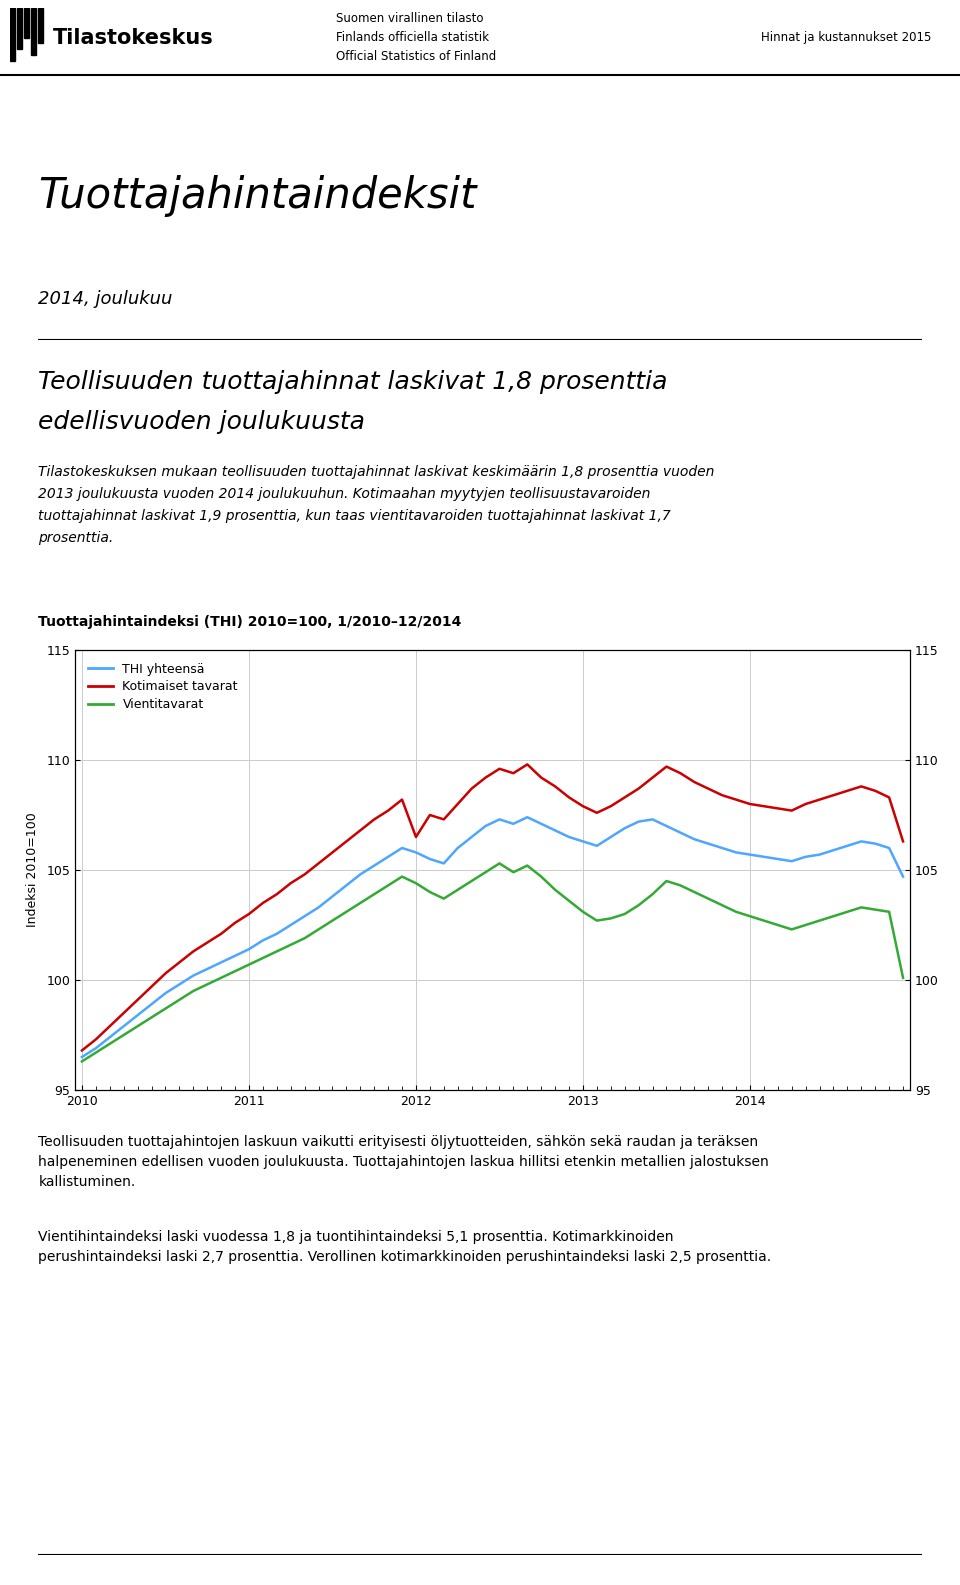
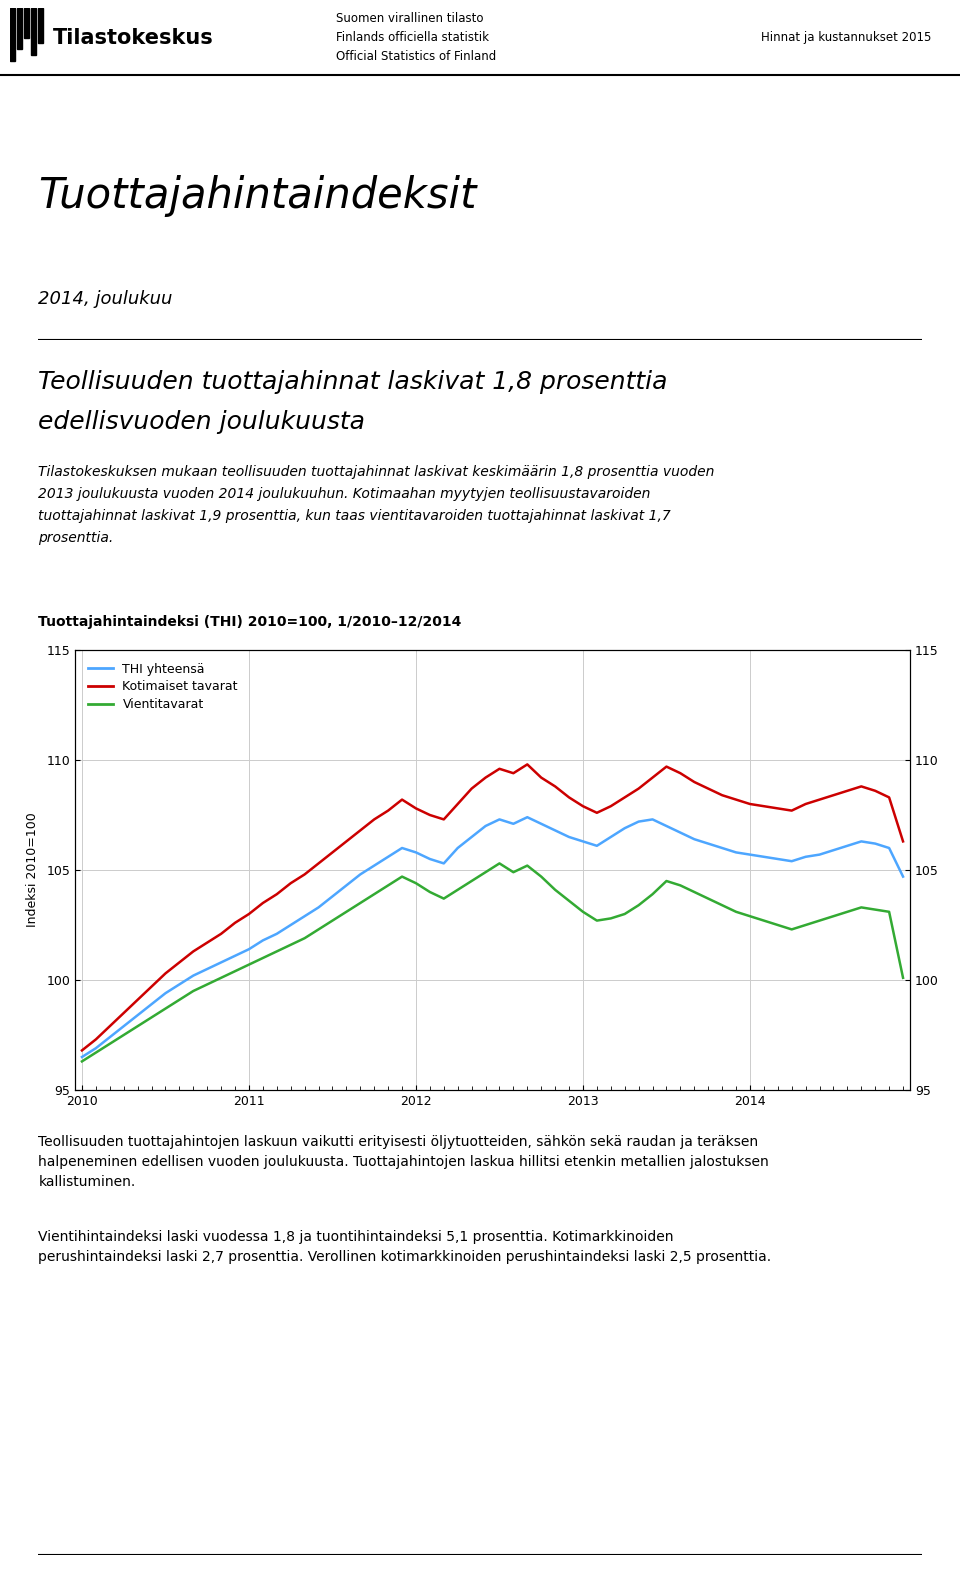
Kotimaiset tavarat/2012: 106.5 -> 107.8
